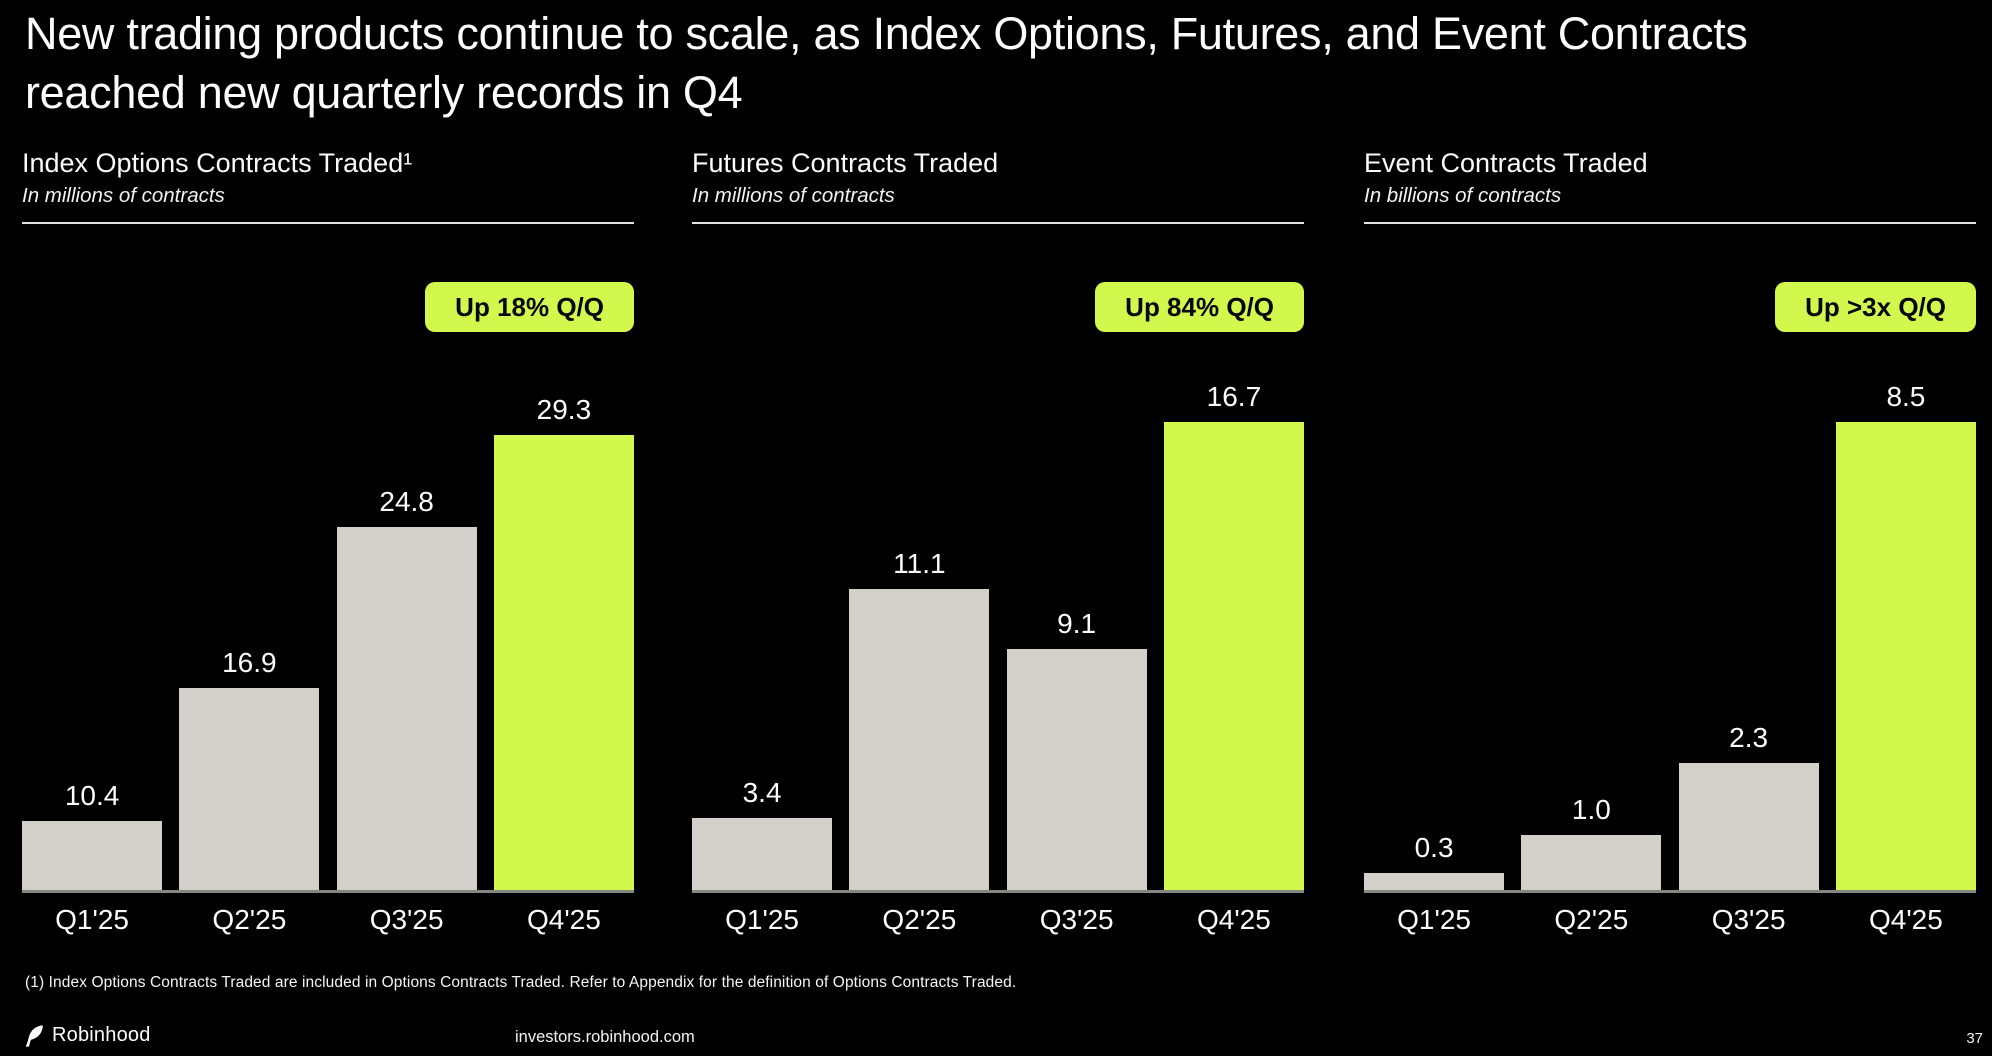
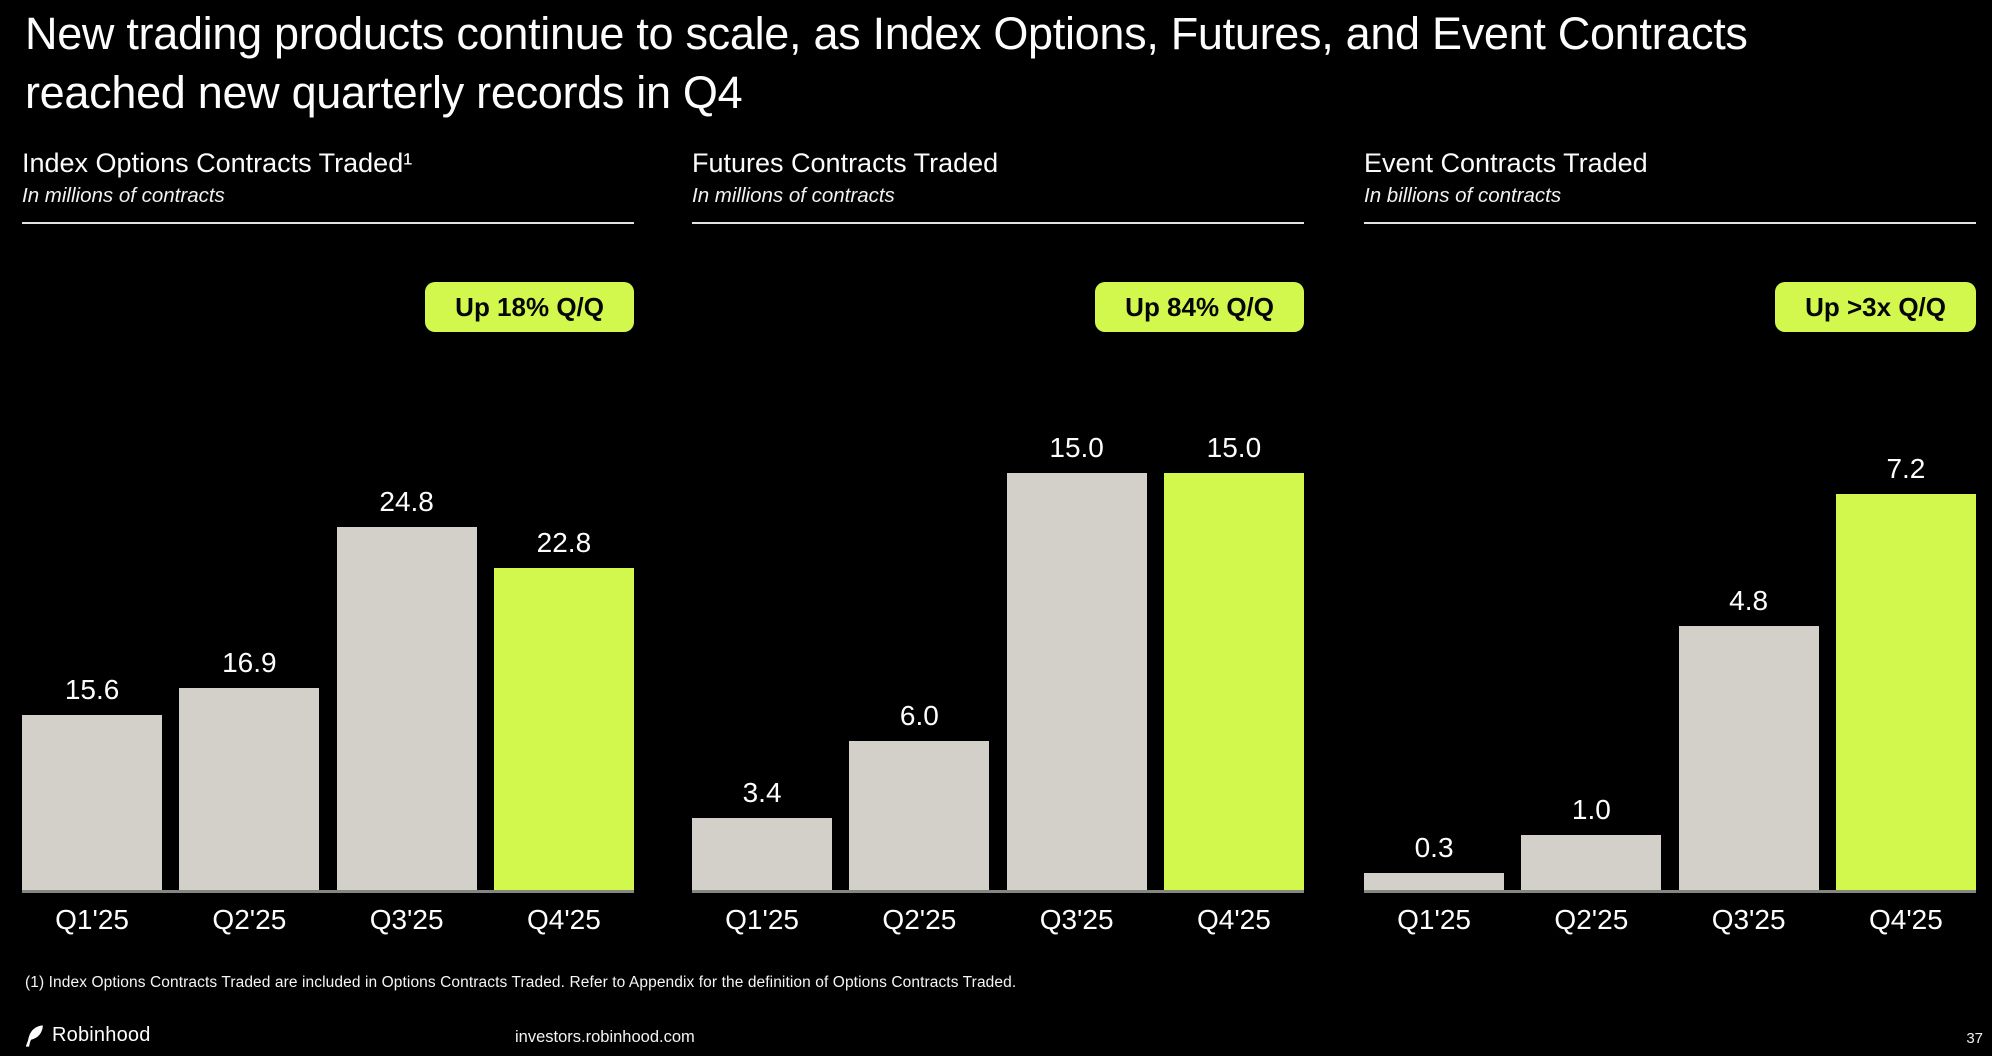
Index Options Contracts Traded¹/Q1'25: 10.4 -> 15.6
Index Options Contracts Traded¹/Q4'25: 29.3 -> 22.8
Futures Contracts Traded/Q2'25: 11.1 -> 6.0
Futures Contracts Traded/Q3'25: 9.1 -> 15.0
Futures Contracts Traded/Q4'25: 16.7 -> 15.0
Event Contracts Traded/Q3'25: 2.3 -> 4.8
Event Contracts Traded/Q4'25: 8.5 -> 7.2
